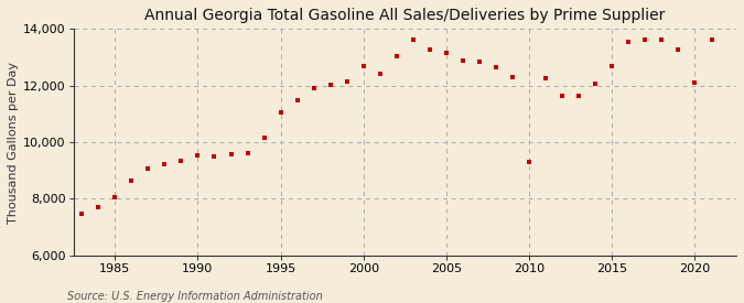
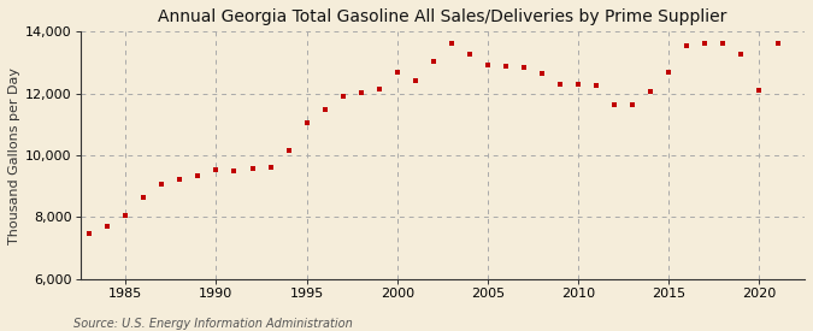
2005: 13,150 -> 12,910
2010: 9,300 -> 12,300
